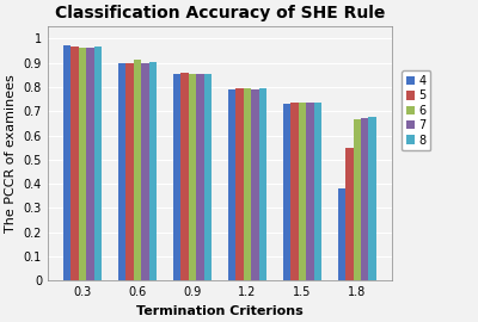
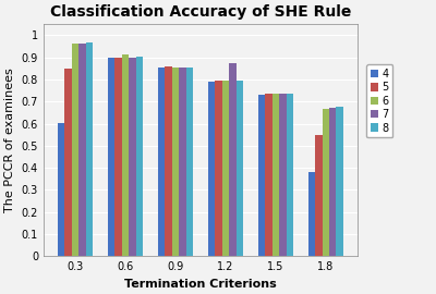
4/0.3: 0.970 -> 0.605
5/0.3: 0.965 -> 0.850
7/1.2: 0.791 -> 0.875
